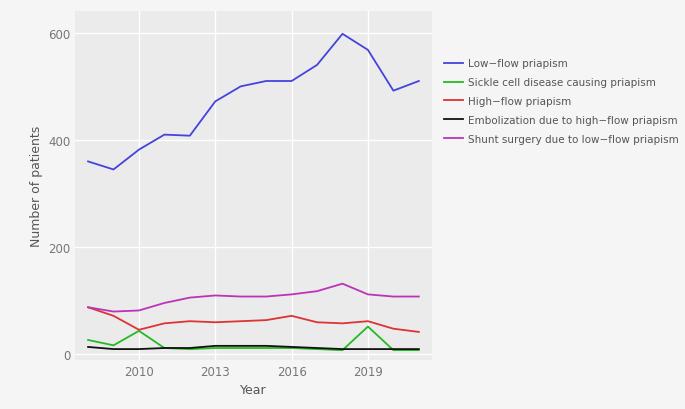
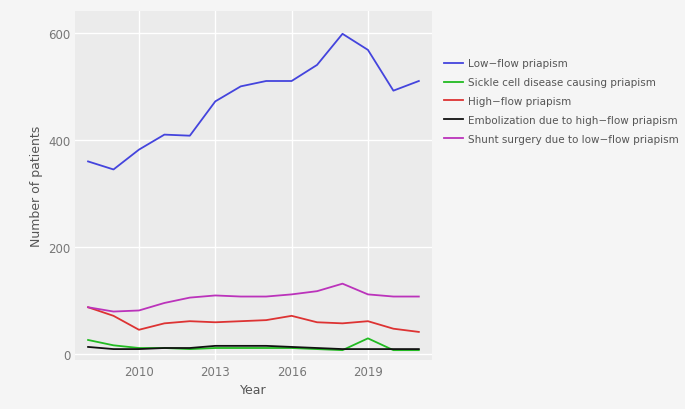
Sickle cell disease causing priapism/2010: 44 -> 12
Sickle cell disease causing priapism/2019: 52 -> 30
